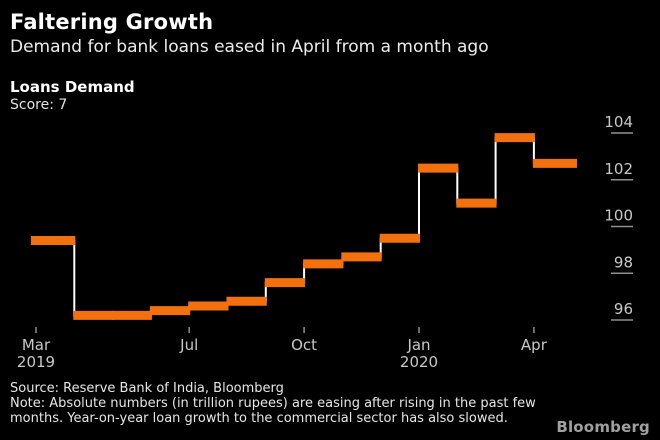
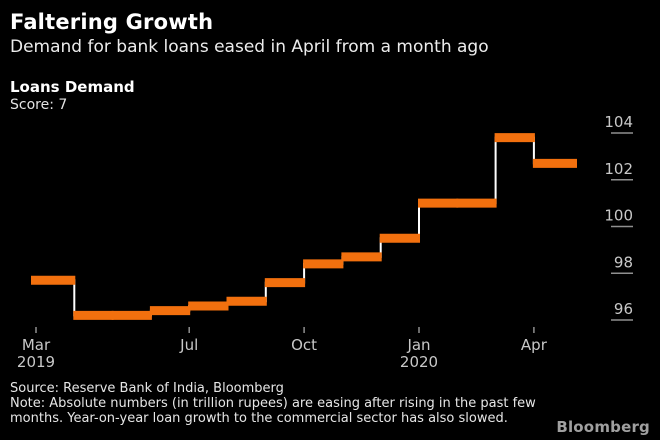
Mar 2019: 99.4 -> 97.7
Jan 2020: 102.5 -> 101.0
